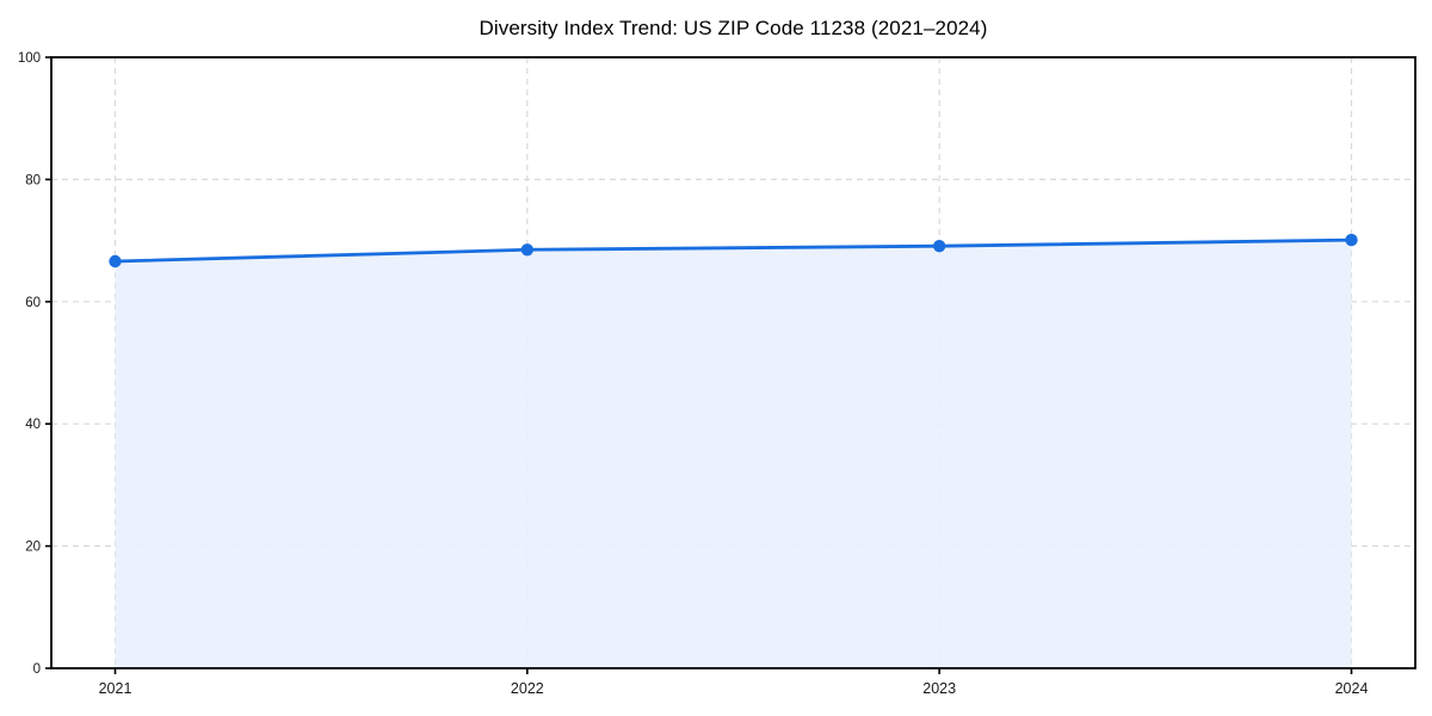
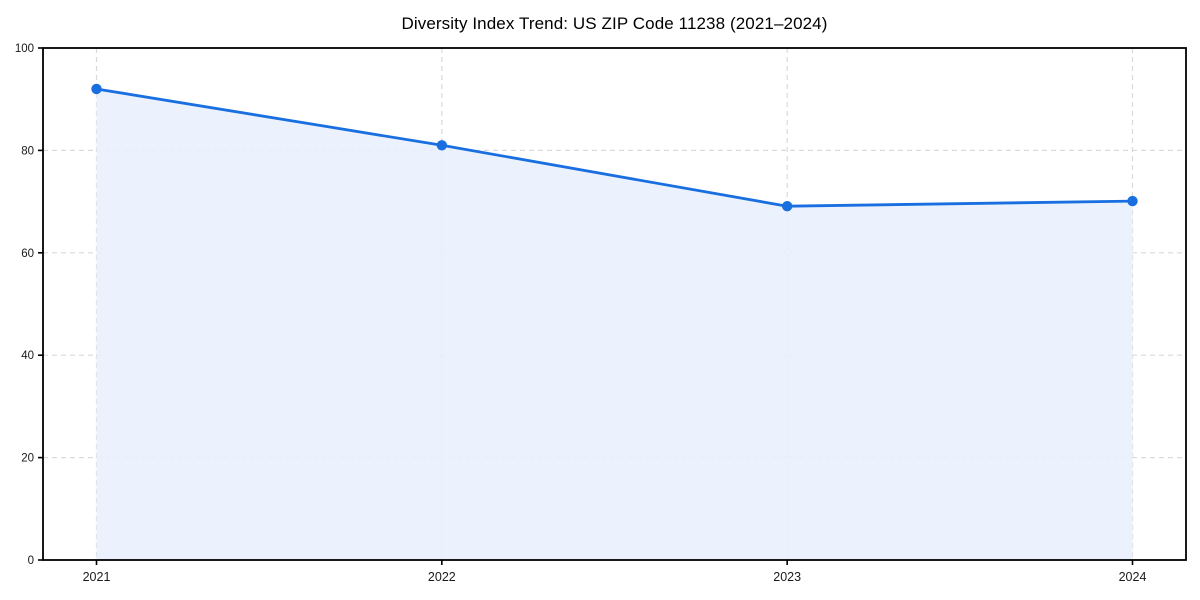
2021: 67 -> 92
2022: 68 -> 81
